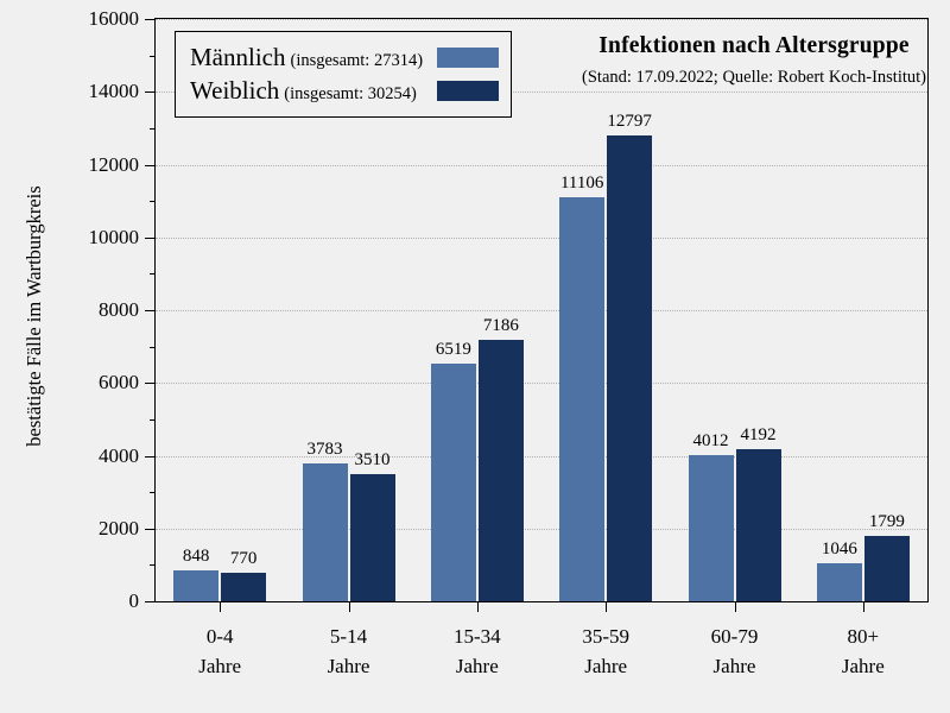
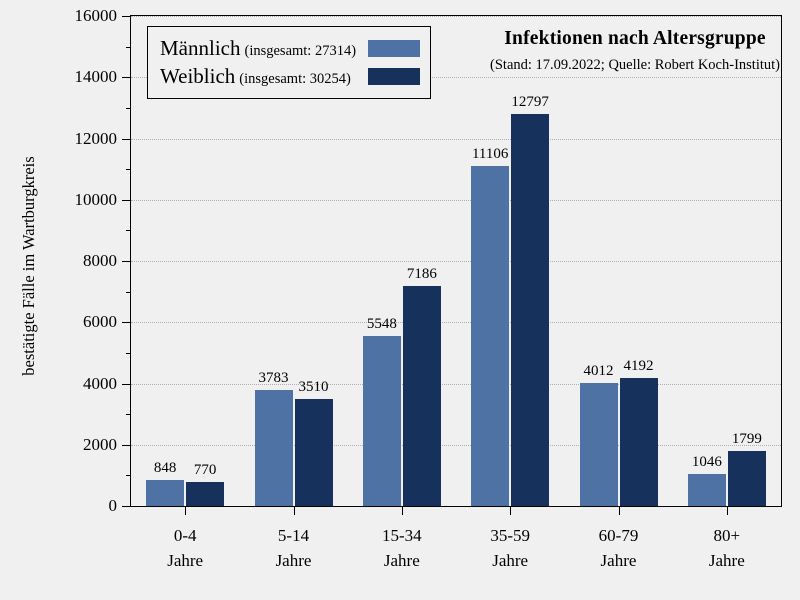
Männlich/15-34 Jahre: 6519 -> 5548
